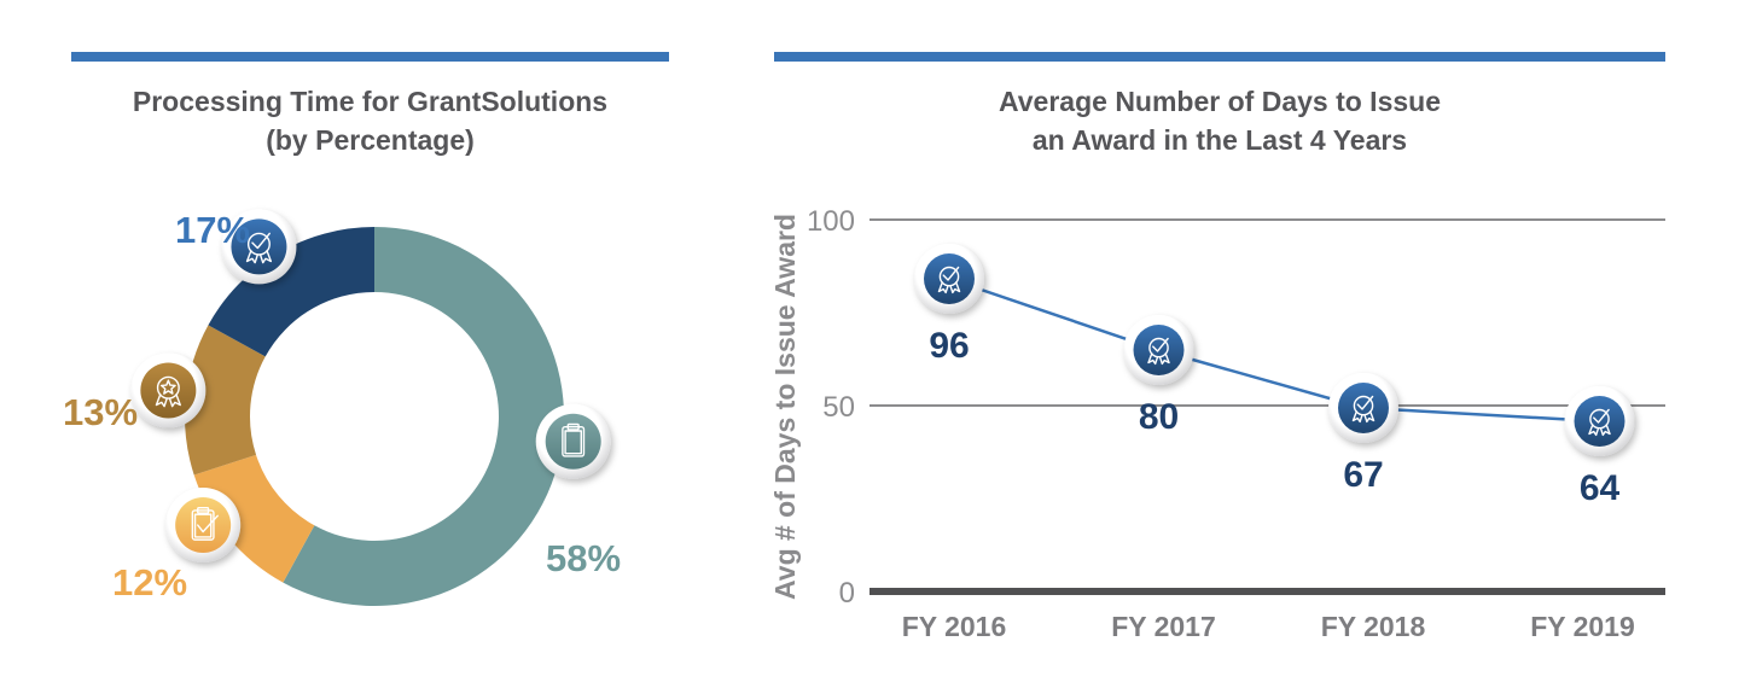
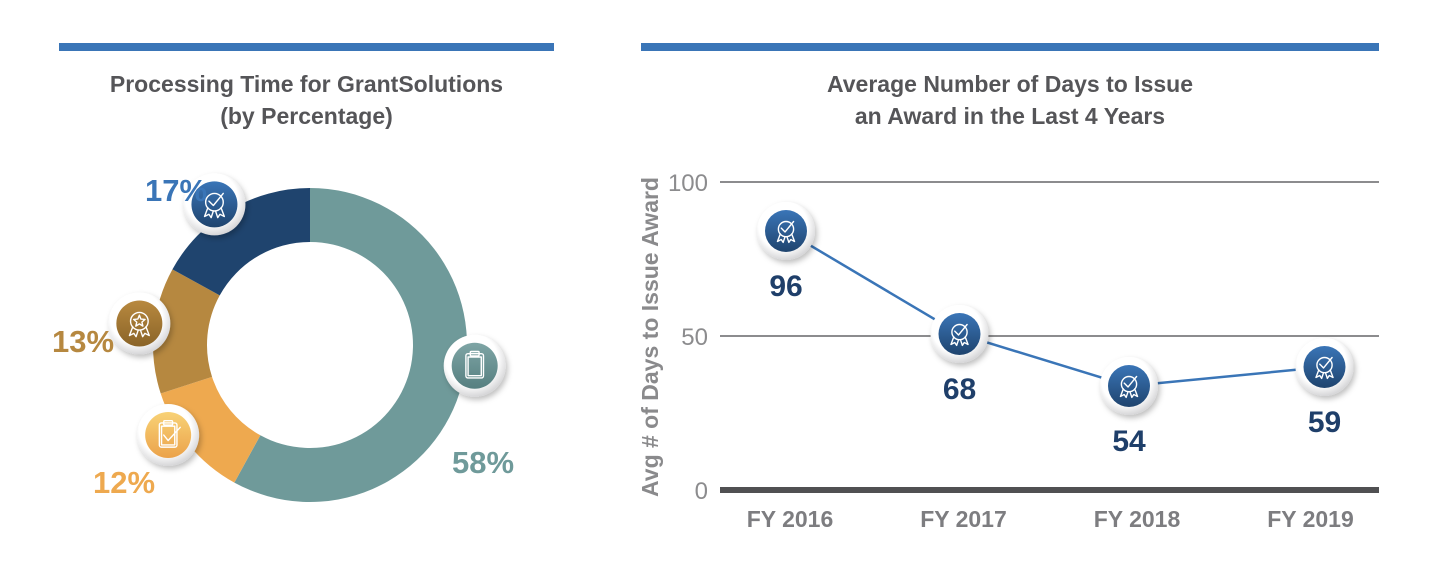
Average Number of Days to Issue/FY 2017: 80 -> 68
Average Number of Days to Issue/FY 2018: 67 -> 54
Average Number of Days to Issue/FY 2019: 64 -> 59
